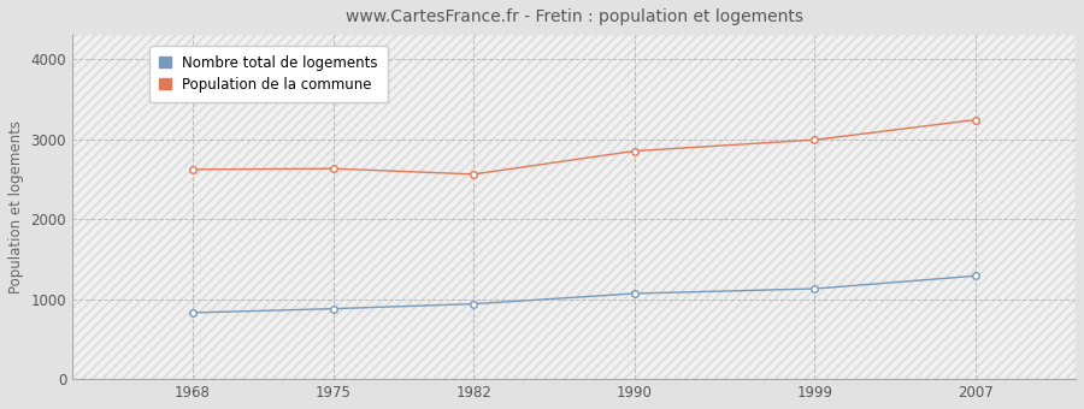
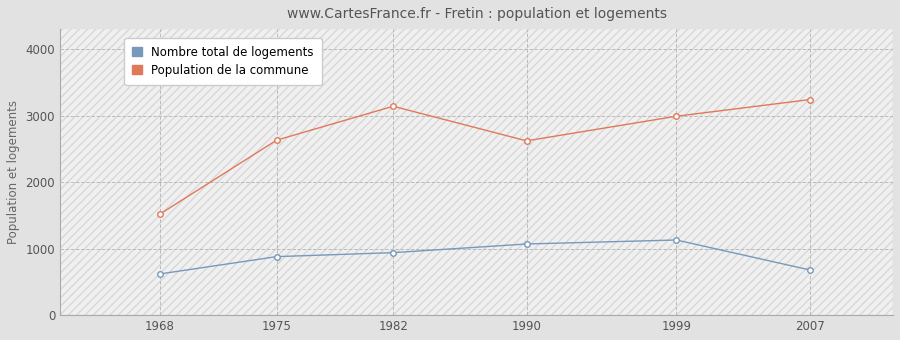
Nombre total de logements/1968: 830 -> 620
Population de la commune/1968: 2620 -> 1520
Population de la commune/1982: 2560 -> 3140
Population de la commune/1990: 2850 -> 2620
Nombre total de logements/2007: 1290 -> 680
